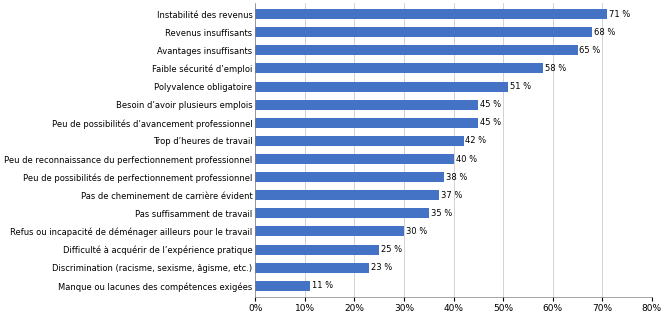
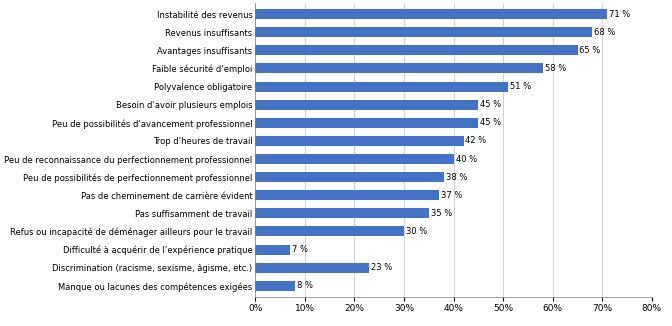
Difficulté à acquérir de l’expérience pratique: 25 -> 7
Manque ou lacunes des compétences exigées: 11 -> 8
